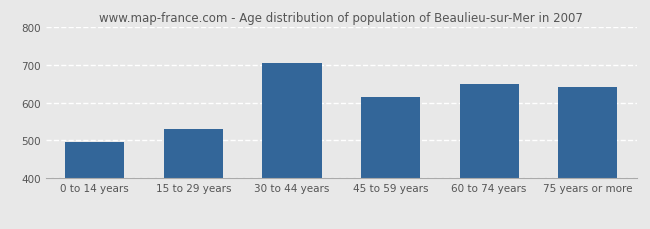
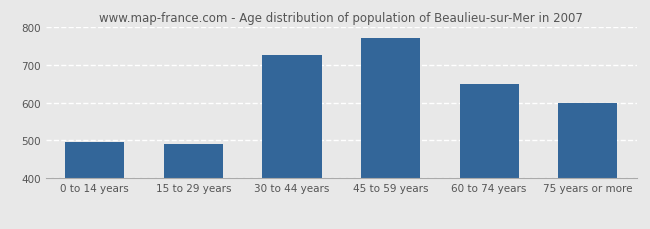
15 to 29 years: 530 -> 490
30 to 44 years: 705 -> 725
45 to 59 years: 615 -> 770
75 years or more: 640 -> 600
